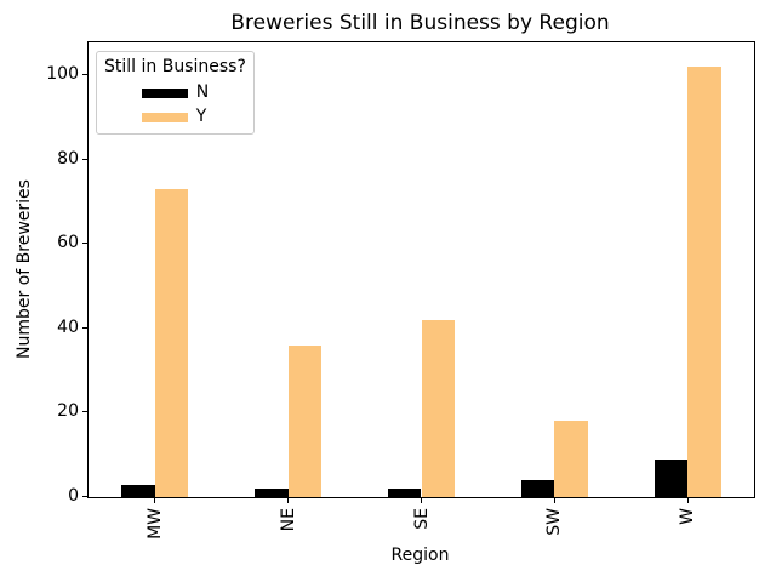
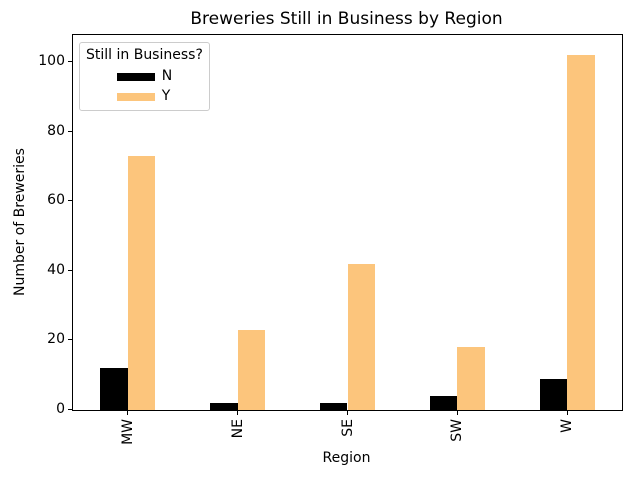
N/MW: 3 -> 12
Y/NE: 36 -> 23
